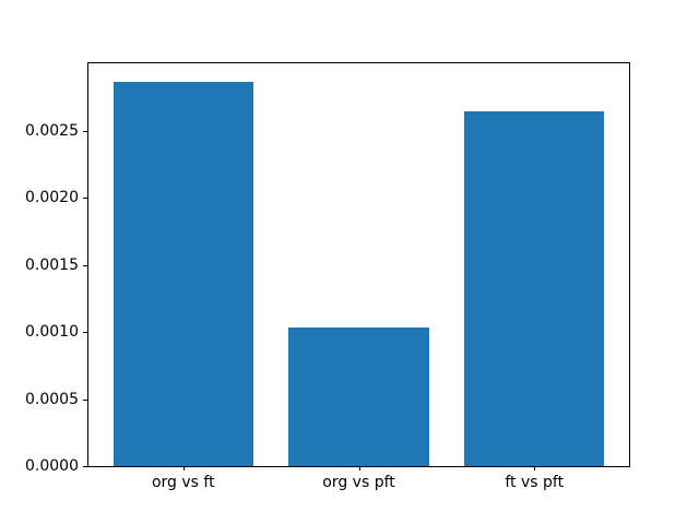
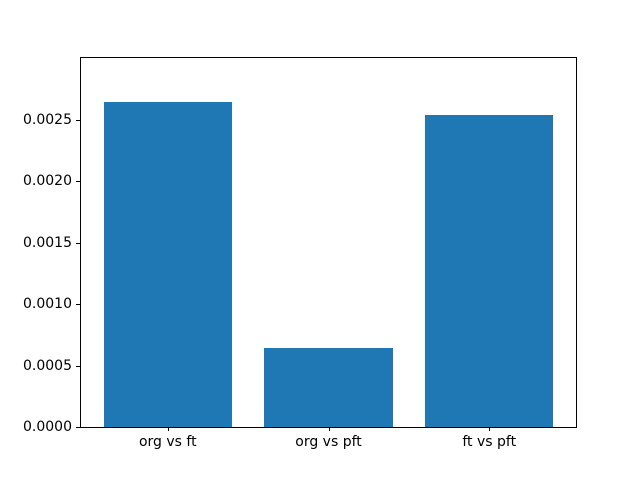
org vs ft: 0.00286 -> 0.00264
org vs pft: 0.00103 -> 0.00064
ft vs pft: 0.00264 -> 0.00254
